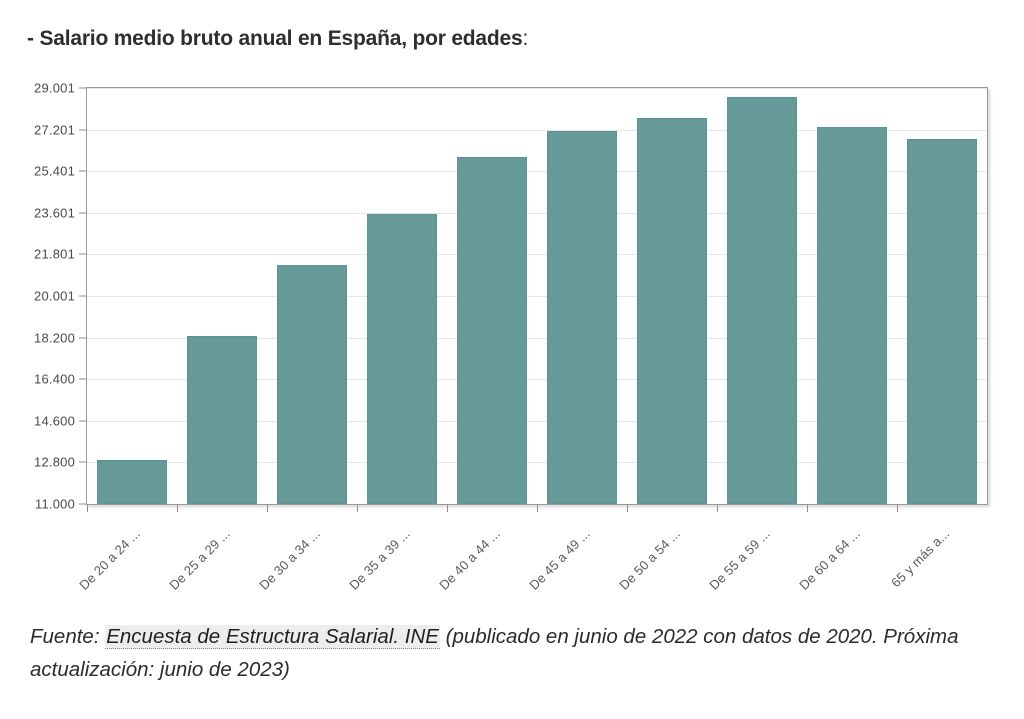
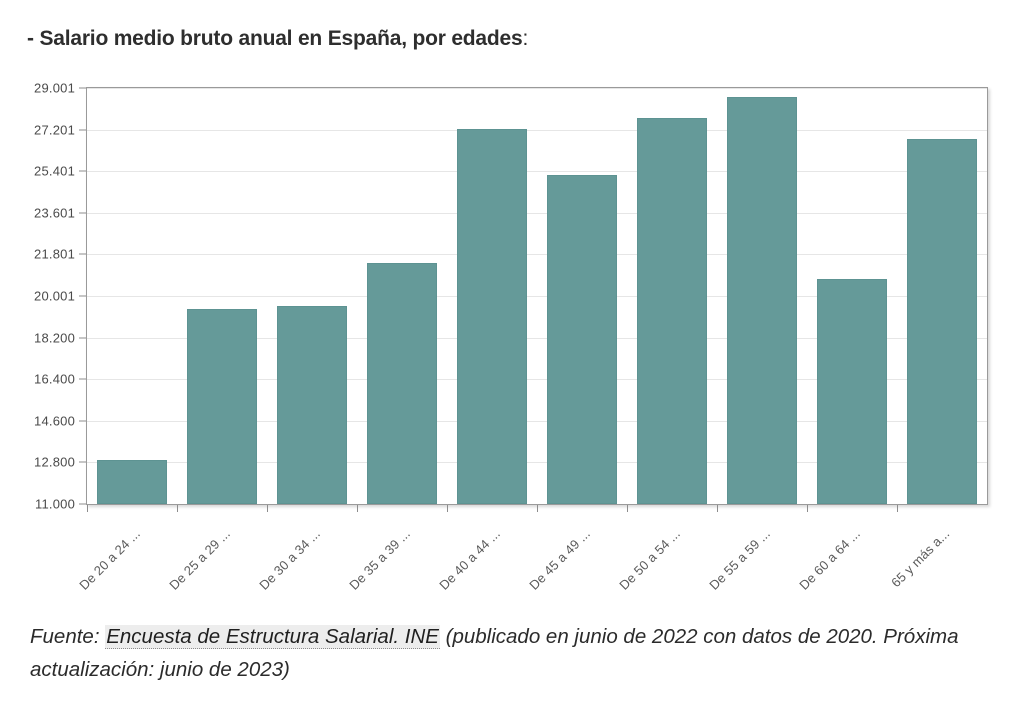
De 25 a 29 ...: 18300 -> 19500
De 30 a 34 ...: 21400 -> 19600
De 35 a 39 ...: 23600 -> 21500
De 40 a 44 ...: 26100 -> 27300
De 45 a 49 ...: 27200 -> 25300
De 60 a 64 ...: 27400 -> 20800
